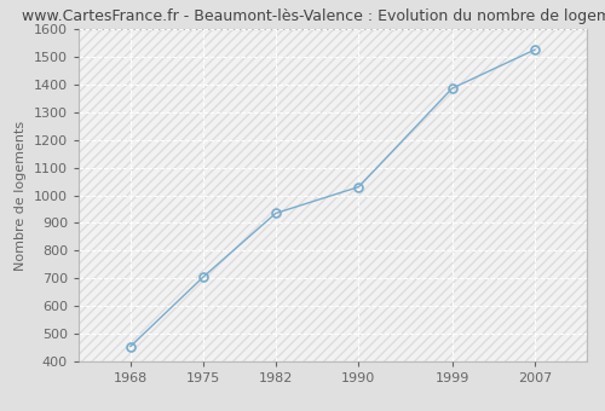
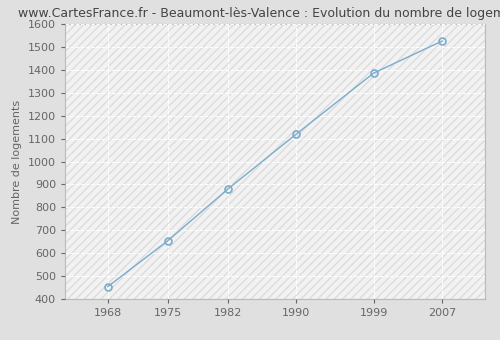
1975: 705 -> 655
1982: 935 -> 880
1990: 1030 -> 1120
